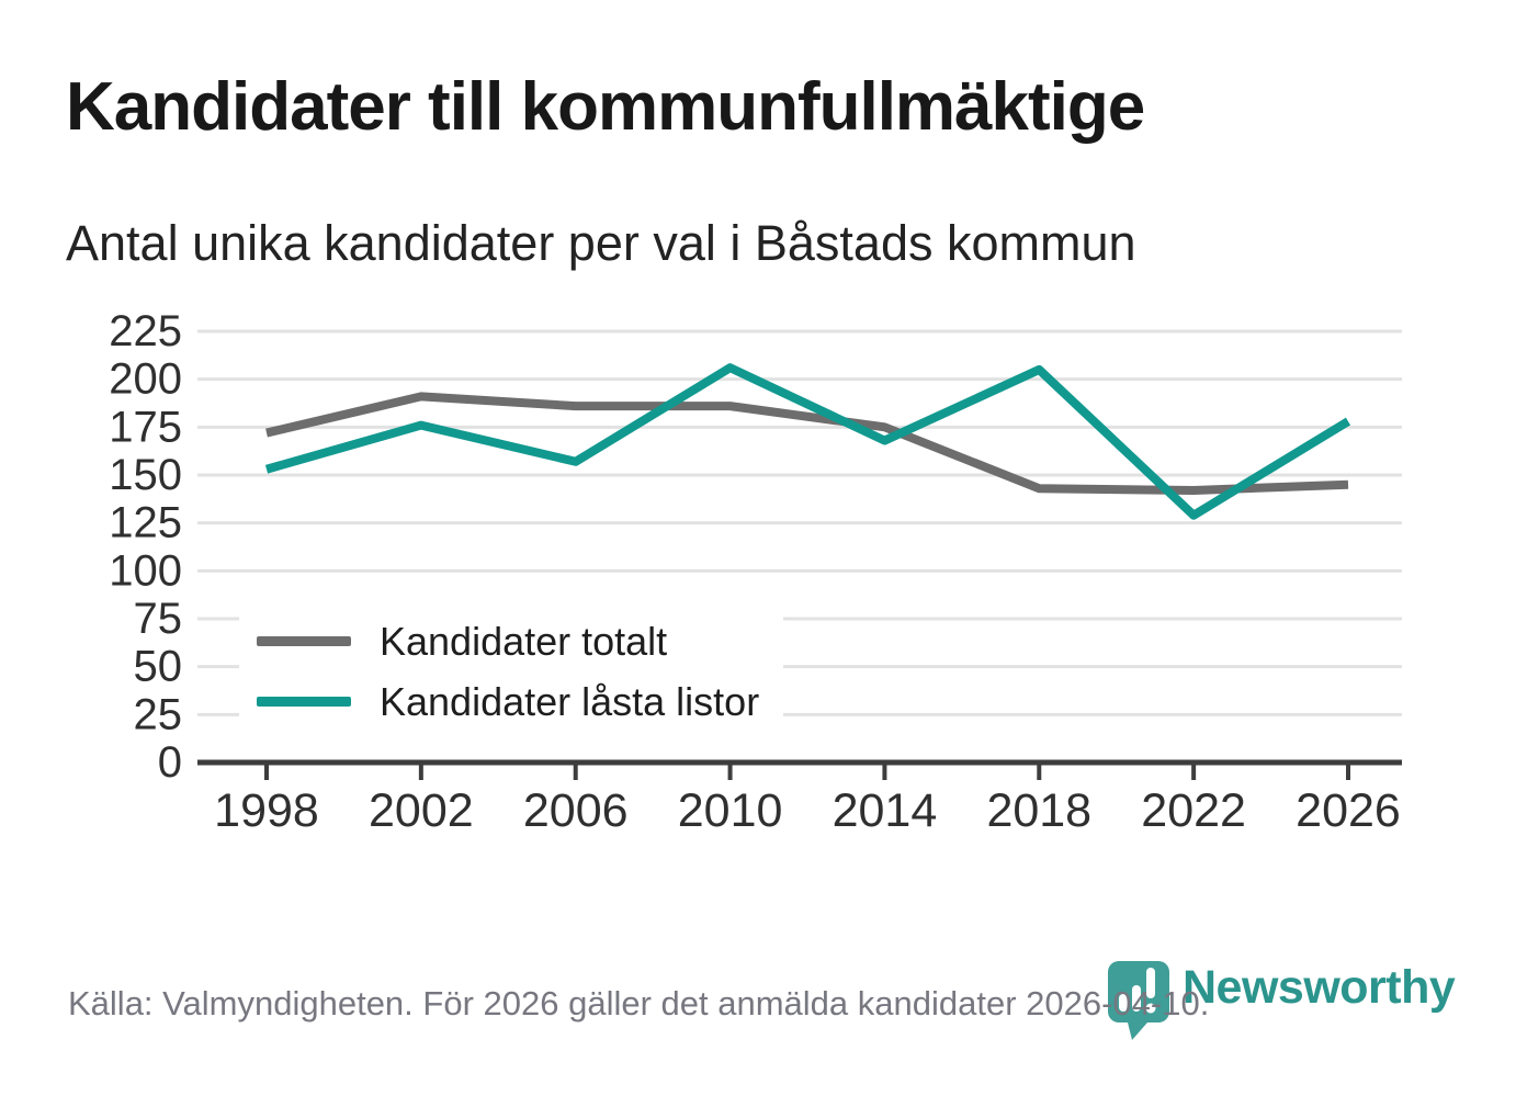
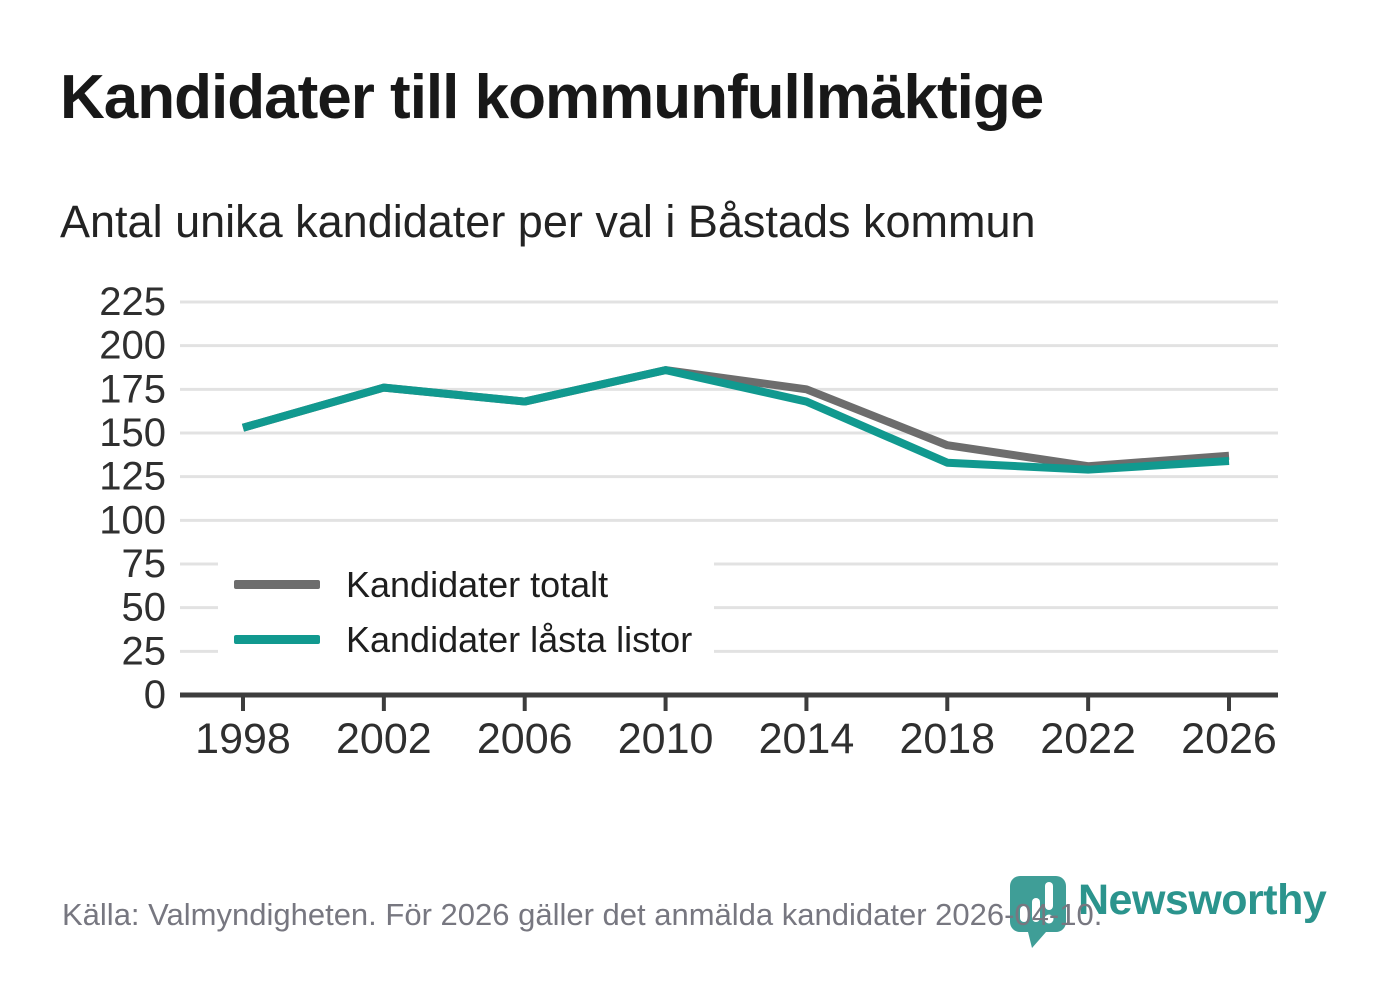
Kandidater totalt/1998: 172 -> 153
Kandidater totalt/2002: 191 -> 176
Kandidater totalt/2006: 186 -> 168
Kandidater låsta listor/2006: 157 -> 168
Kandidater låsta listor/2010: 206 -> 186
Kandidater låsta listor/2018: 205 -> 133
Kandidater totalt/2022: 142 -> 131
Kandidater totalt/2026: 145 -> 137
Kandidater låsta listor/2026: 178 -> 134
